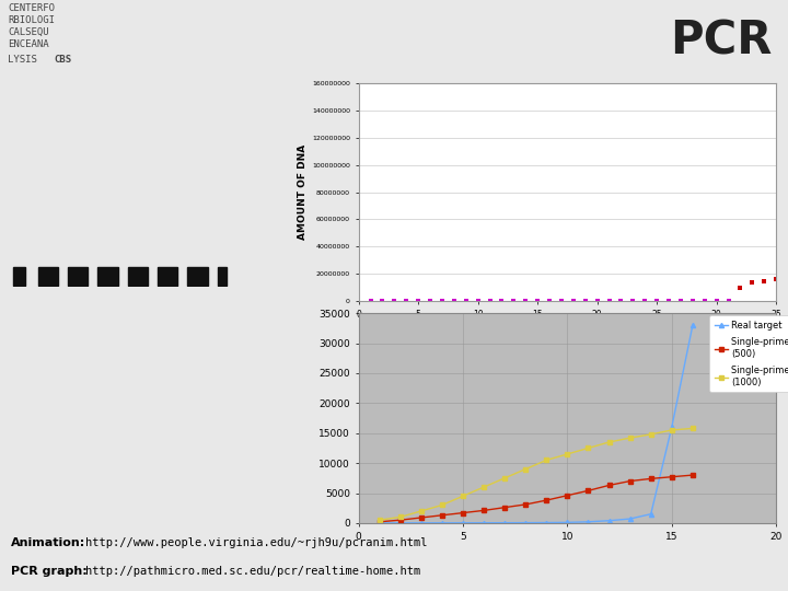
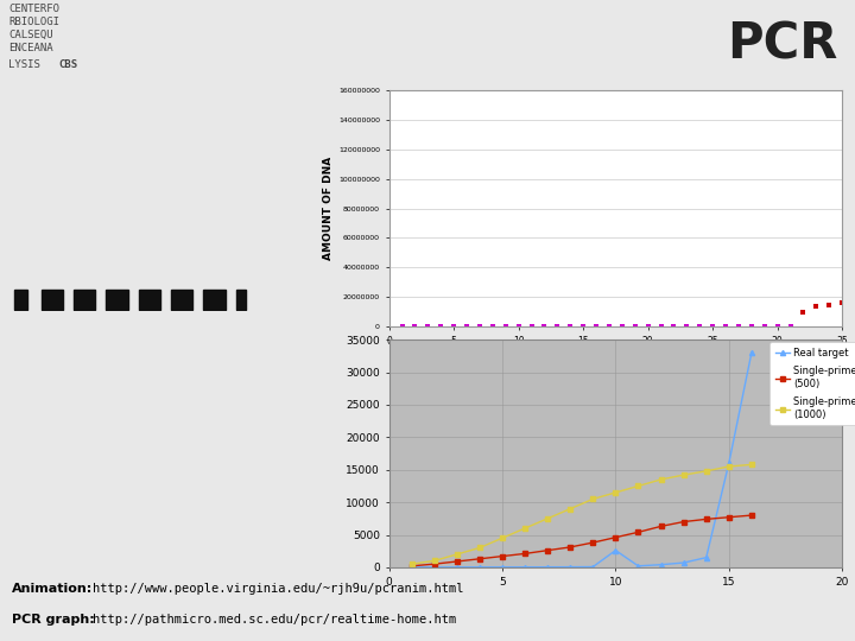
Real target/10: 100 -> 2600
